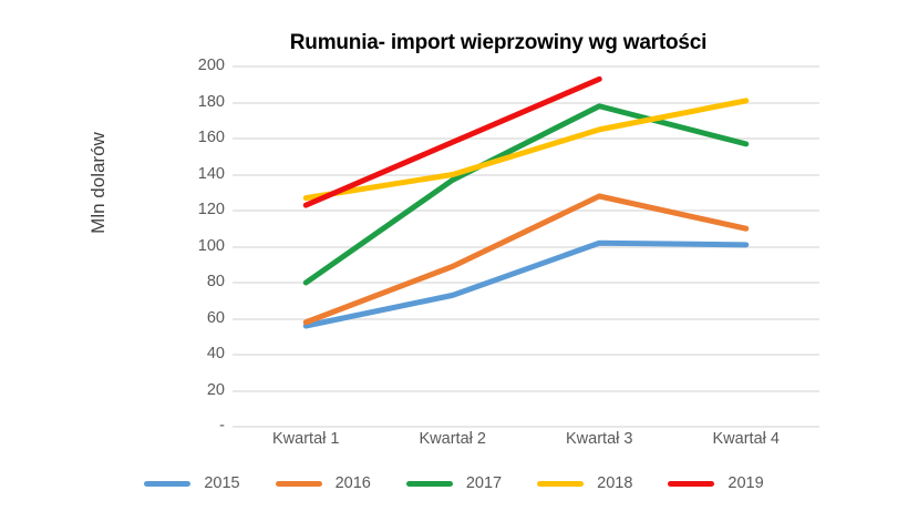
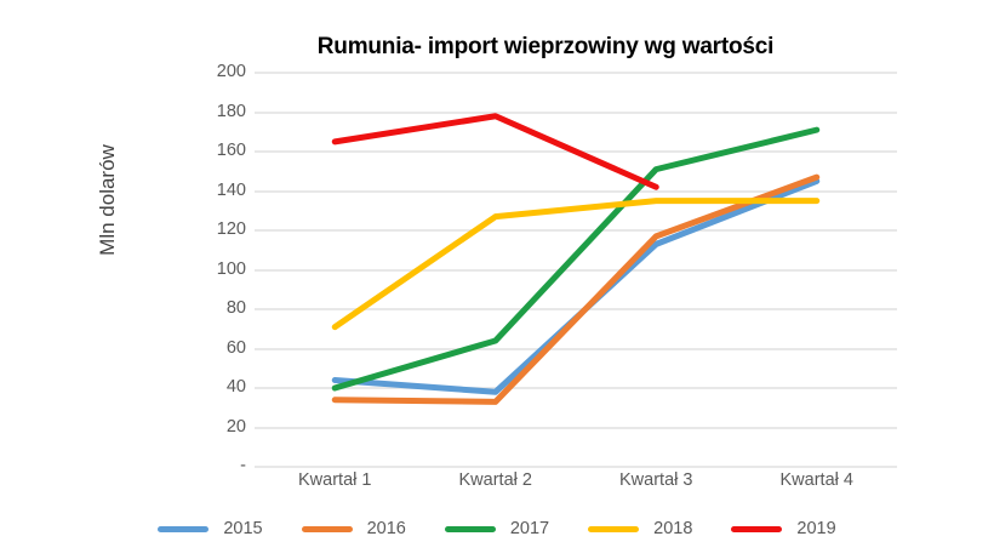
2015/Kwartał 1: 56 -> 44
2016/Kwartał 1: 58 -> 34
2017/Kwartał 1: 80 -> 40
2018/Kwartał 1: 127 -> 71
2019/Kwartał 1: 123 -> 165
2015/Kwartał 2: 73 -> 38
2016/Kwartał 2: 89 -> 33
2017/Kwartał 2: 137 -> 64
2018/Kwartał 2: 140 -> 127
2019/Kwartał 2: 158 -> 178
2015/Kwartał 3: 102 -> 113
2016/Kwartał 3: 128 -> 117
2017/Kwartał 3: 178 -> 151
2018/Kwartał 3: 165 -> 135
2019/Kwartał 3: 193 -> 142
2015/Kwartał 4: 101 -> 145
2016/Kwartał 4: 110 -> 147
2017/Kwartał 4: 157 -> 171
2018/Kwartał 4: 181 -> 135
